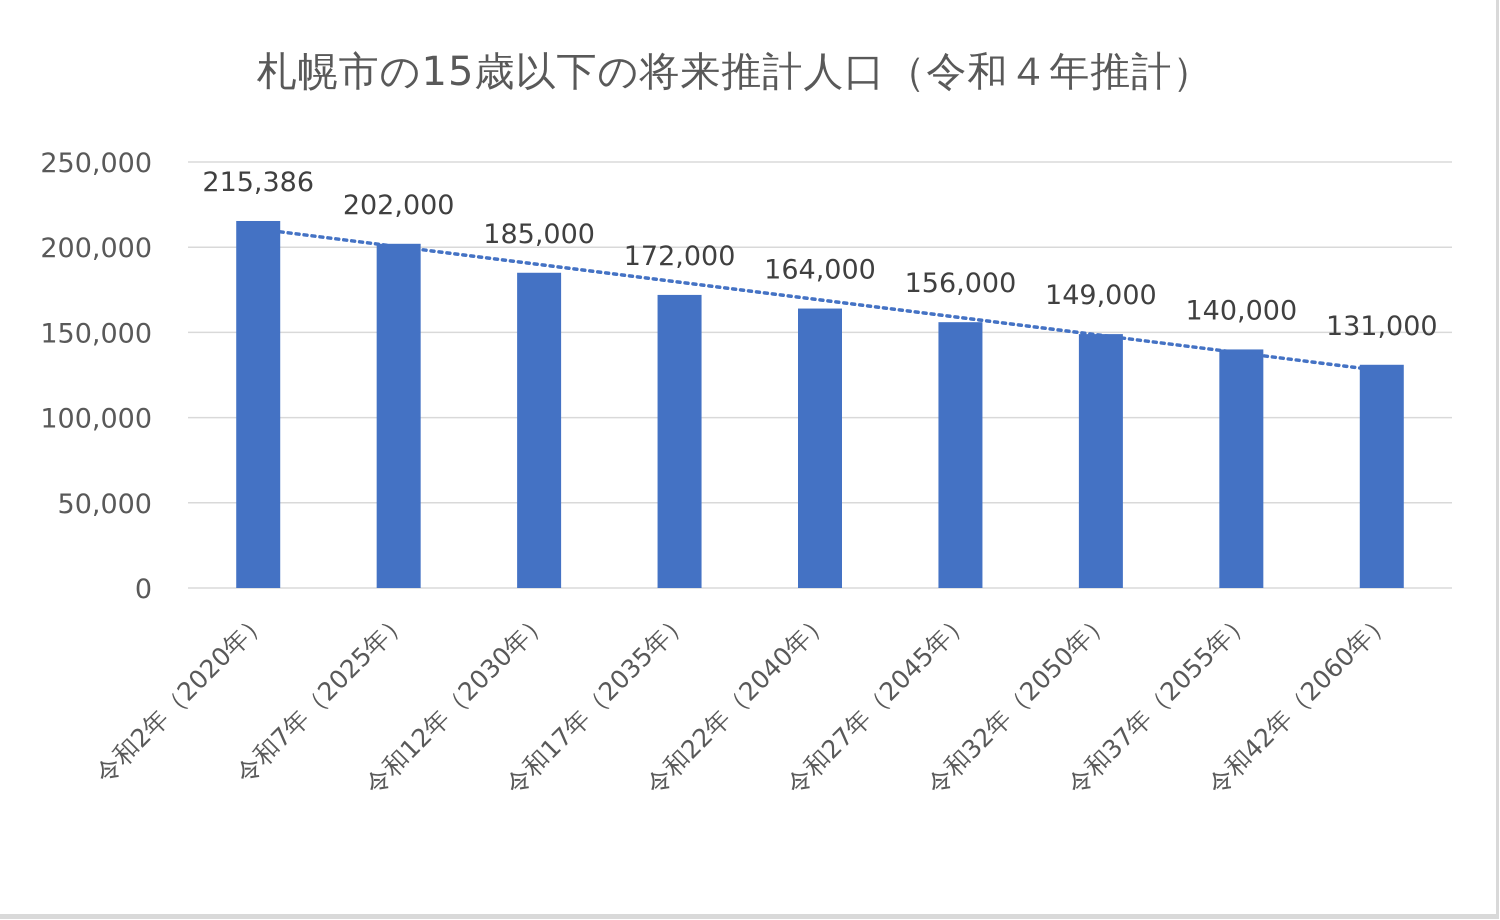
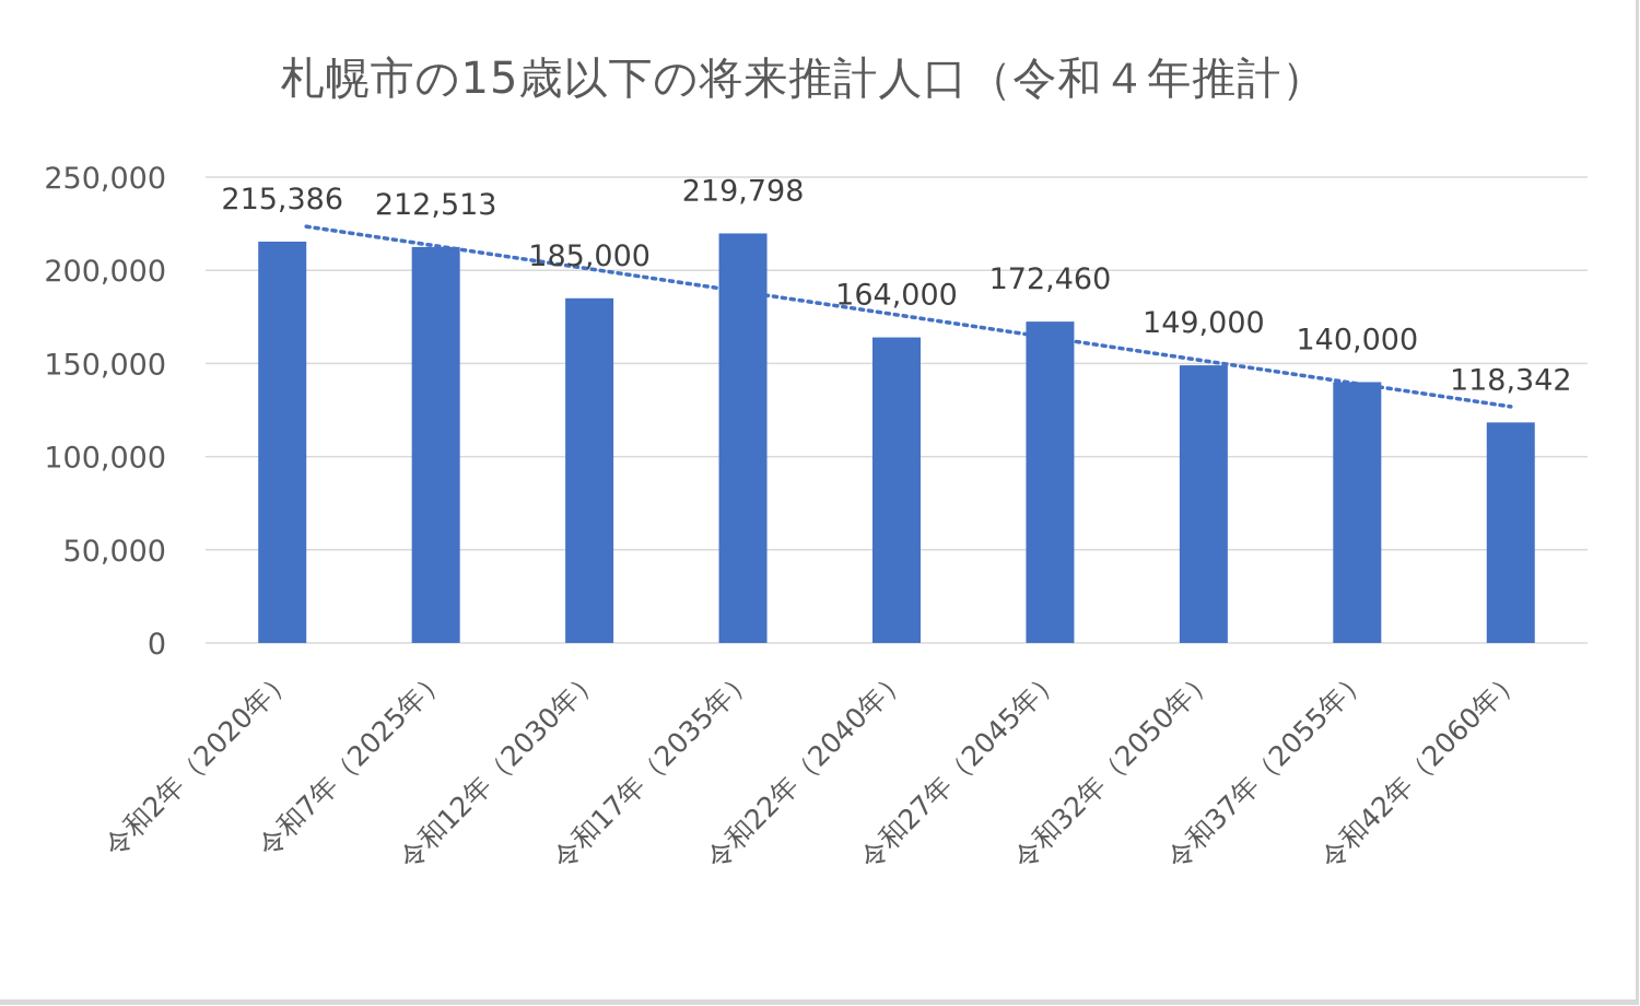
令和7年（2025年）: 202,000 -> 212,513
令和17年（2035年）: 172,000 -> 219,798
令和27年（2045年）: 156,000 -> 172,460
令和42年（2060年）: 131,000 -> 118,342
